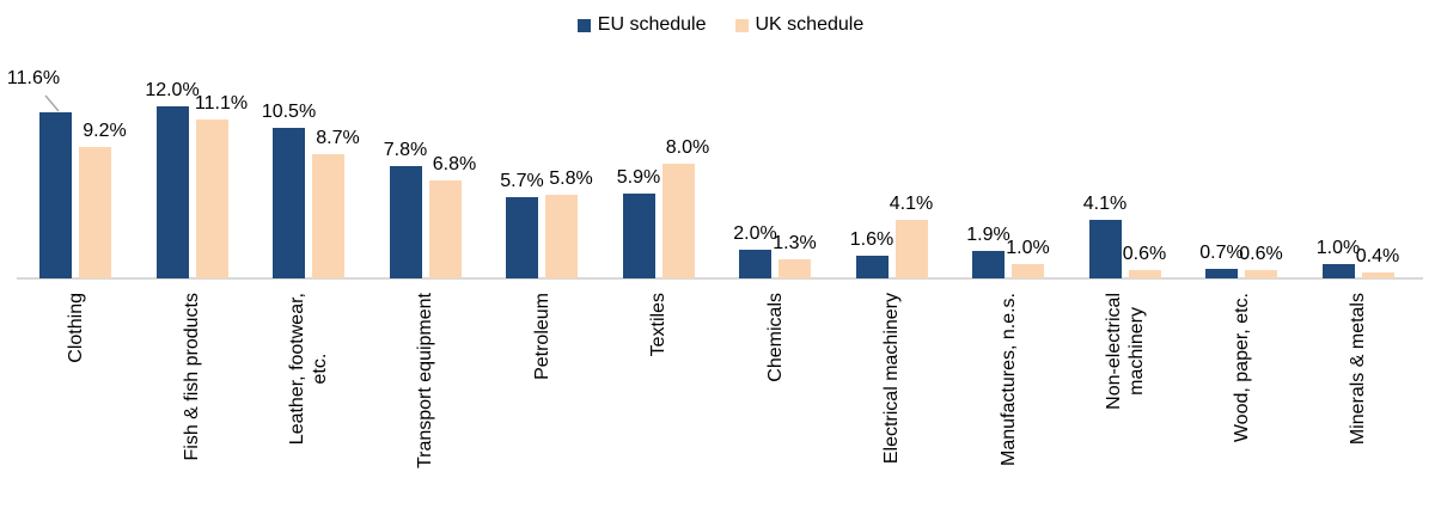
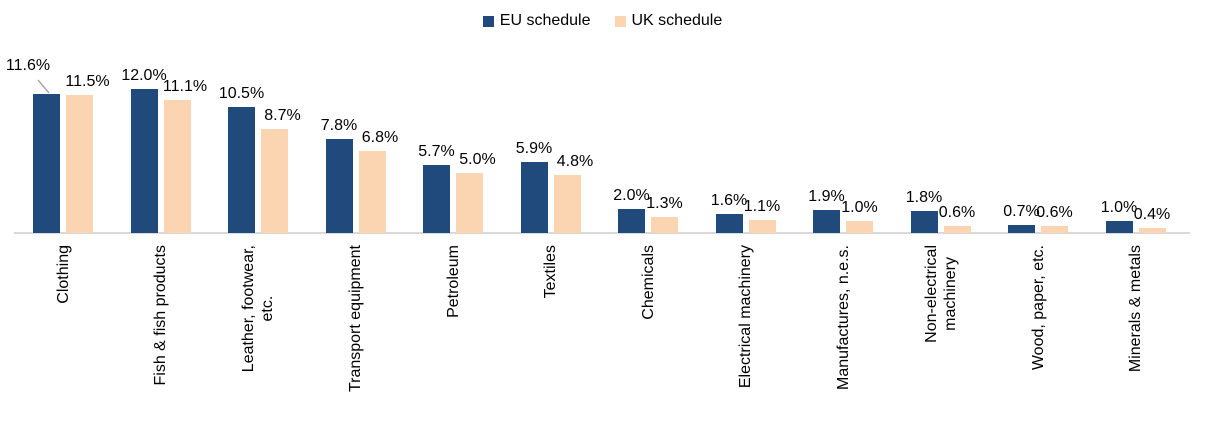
UK schedule/Clothing: 9.2% -> 11.5%
UK schedule/Petroleum: 5.8% -> 5.0%
UK schedule/Textiles: 8.0% -> 4.8%
UK schedule/Electrical machinery: 4.1% -> 1.1%
EU schedule/Non-electrical machinery: 4.1% -> 1.8%
